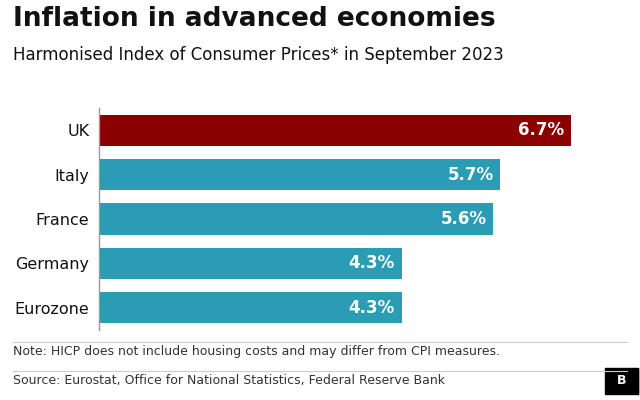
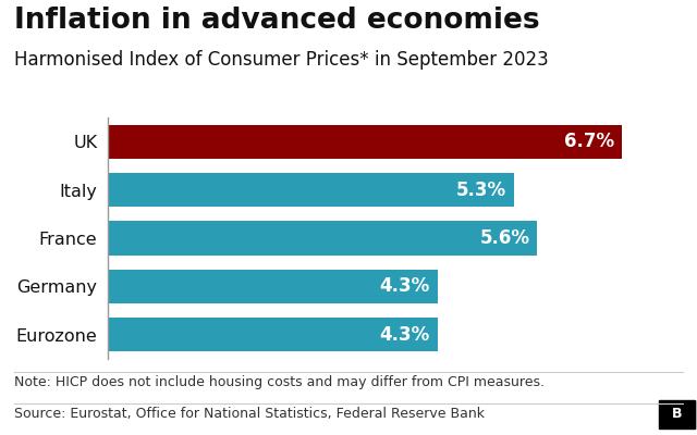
Italy: 5.7% -> 5.3%
